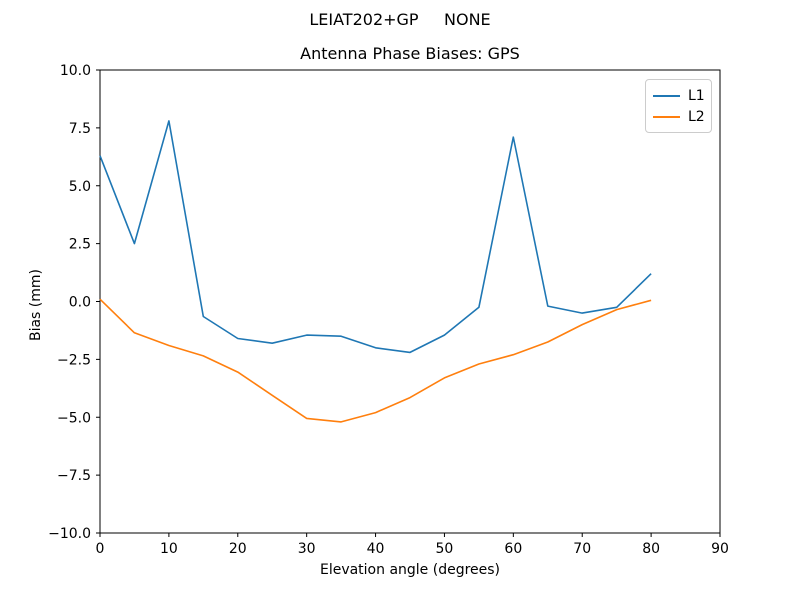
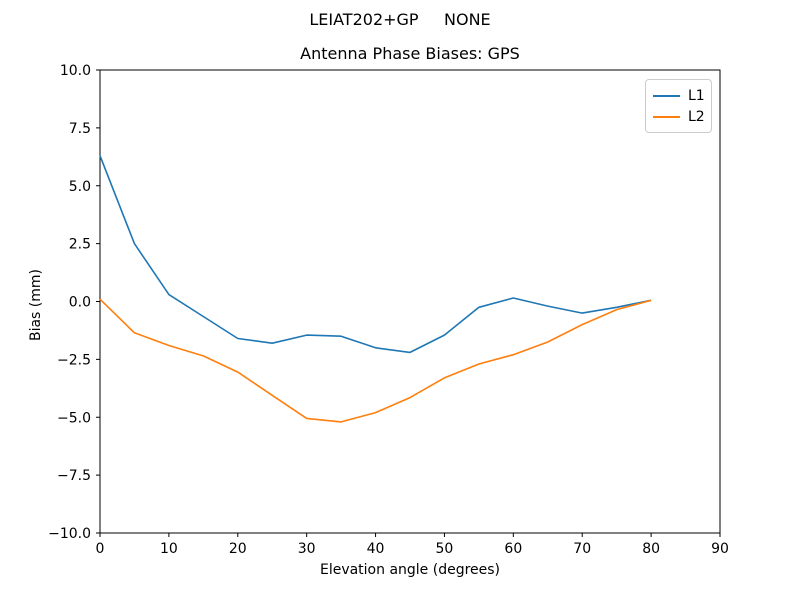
L1/10: 7.8 -> 0.3
L1/60: 7.1 -> 0.1
L1/80: 1.2 -> 0.1
